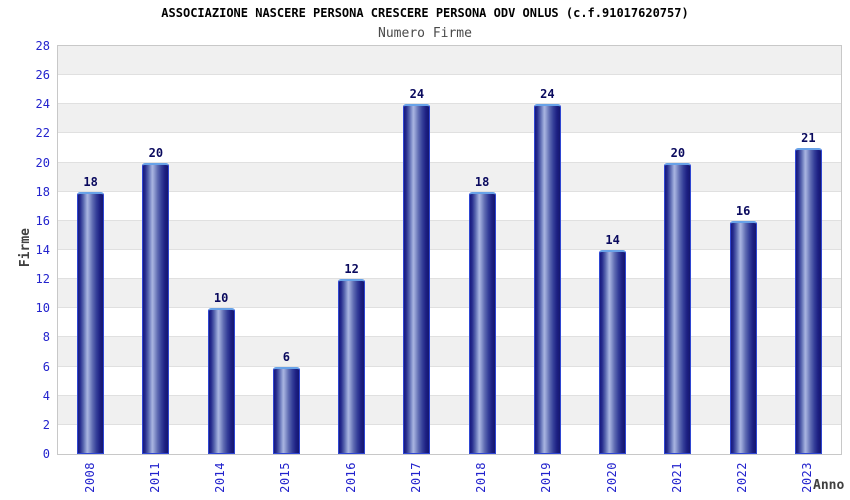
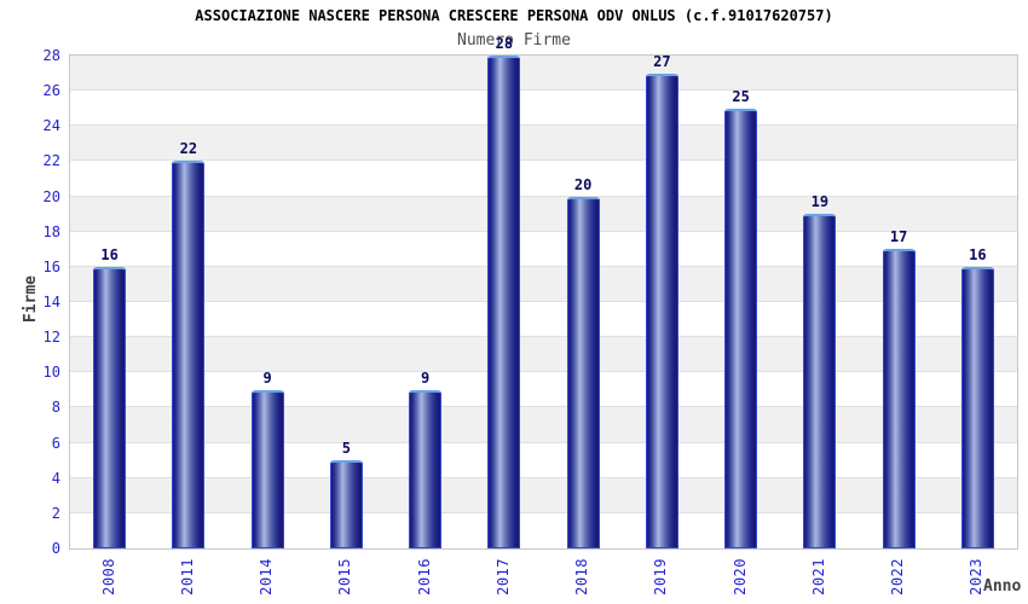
2008: 18 -> 16
2011: 20 -> 22
2014: 10 -> 9
2015: 6 -> 5
2016: 12 -> 9
2017: 24 -> 28
2018: 18 -> 20
2019: 24 -> 27
2020: 14 -> 25
2021: 20 -> 19
2022: 16 -> 17
2023: 21 -> 16
